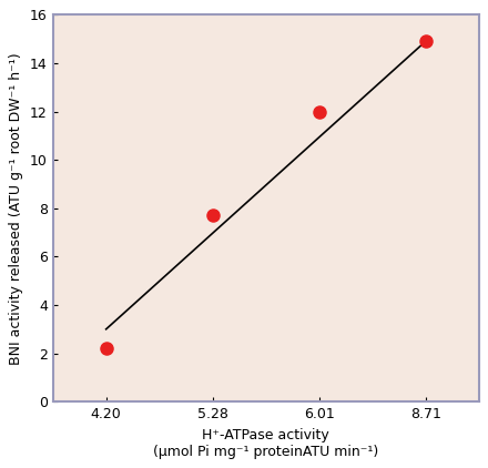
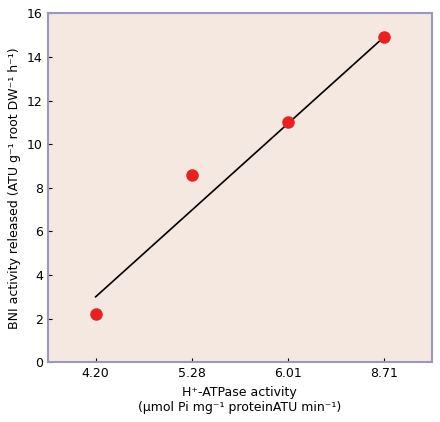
5.28: 7.7 -> 8.6
6.01: 12.0 -> 11.0
